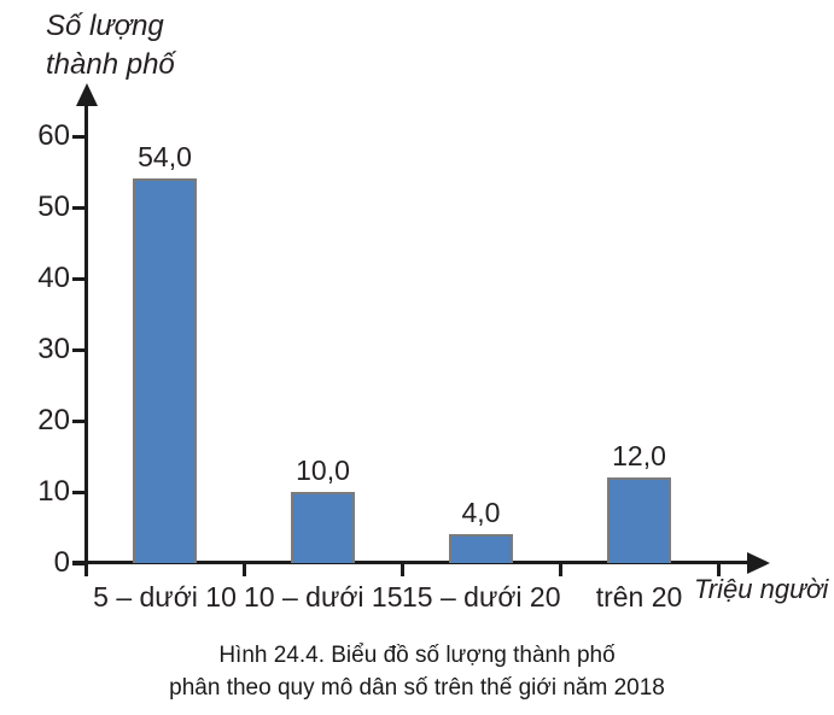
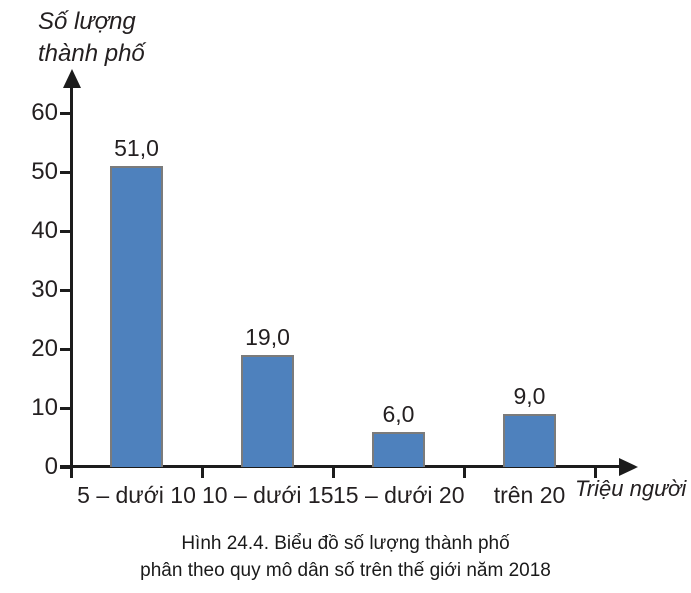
5 – dưới 10: 54,0 -> 51,0
10 – dưới 15: 10,0 -> 19,0
15 – dưới 20: 4,0 -> 6,0
trên 20: 12,0 -> 9,0
